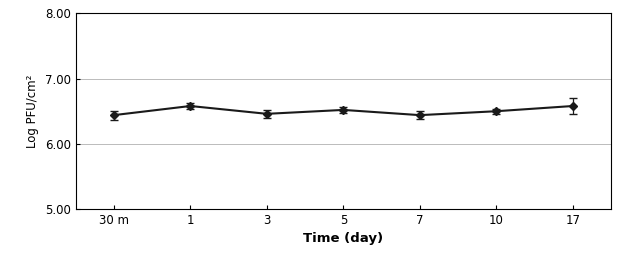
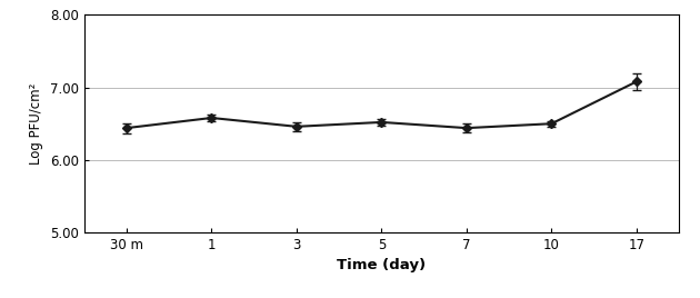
17: 6.58 -> 7.08
